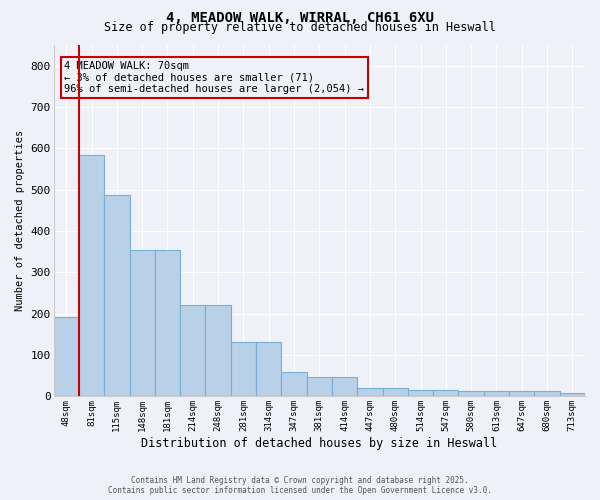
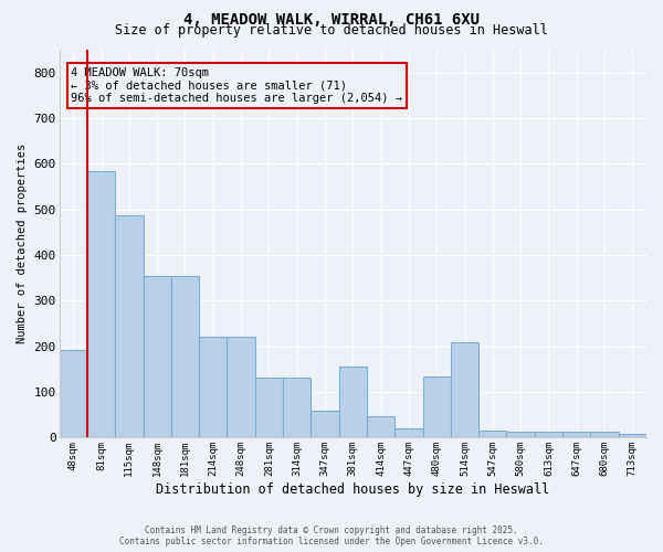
381sqm: 48 -> 155
480sqm: 20 -> 135
514sqm: 15 -> 210
